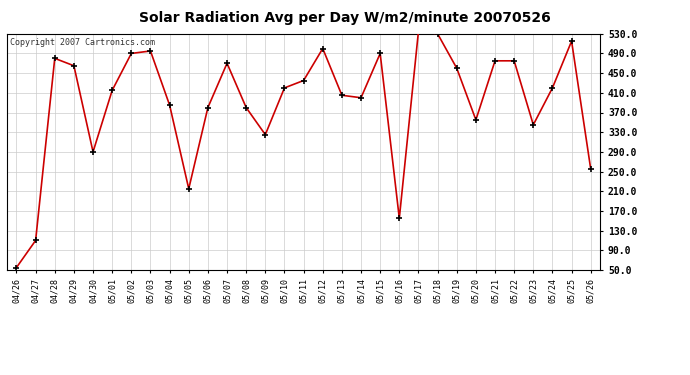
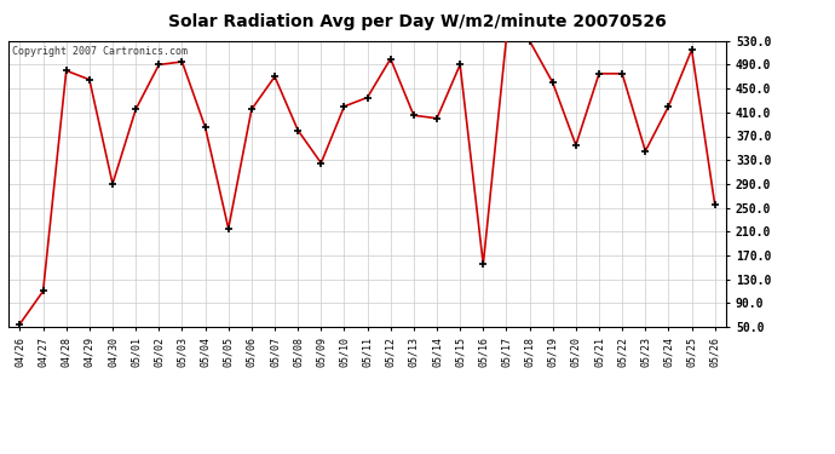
05/06: 380 -> 415
